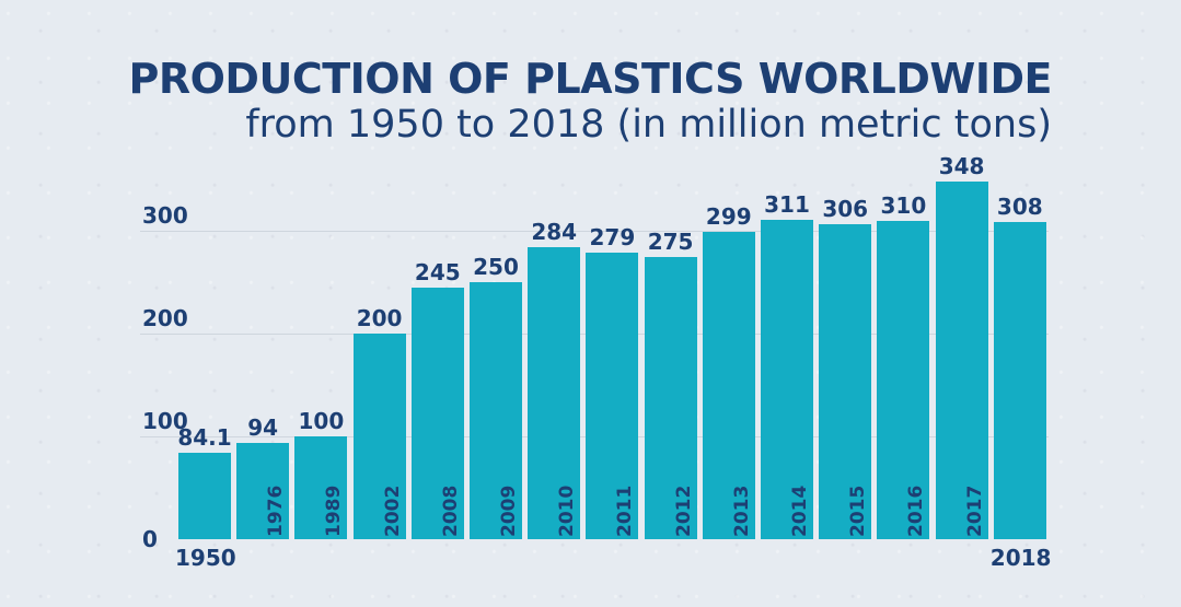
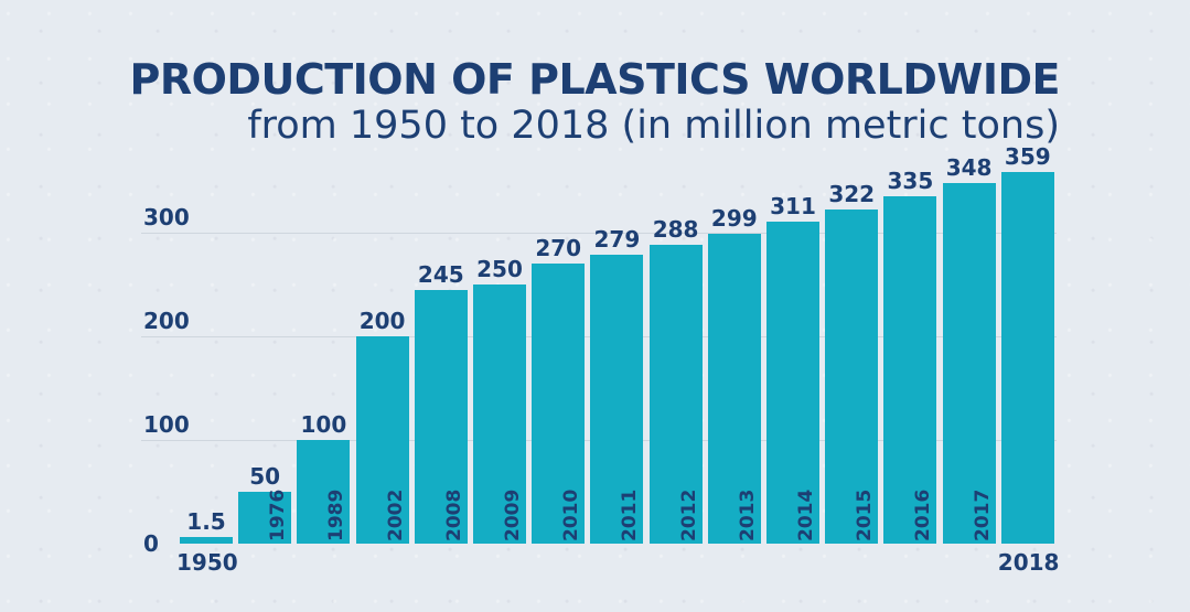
1950: 84.1 -> 1.5
1976: 94 -> 50
2010: 284 -> 270
2012: 275 -> 288
2015: 306 -> 322
2016: 310 -> 335
2018: 308 -> 359
